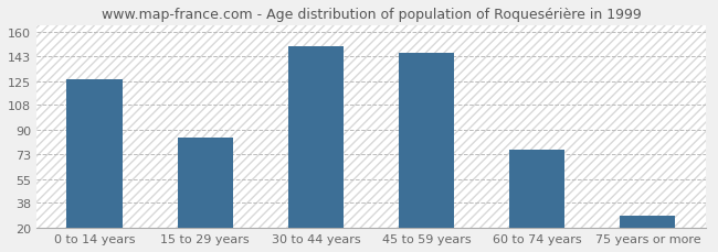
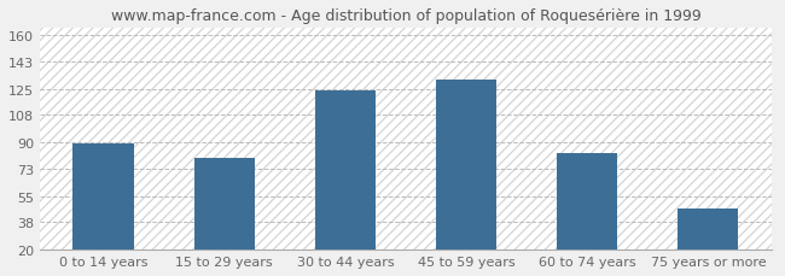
0 to 14 years: 126 -> 89
15 to 29 years: 85 -> 80
30 to 44 years: 150 -> 124
45 to 59 years: 145 -> 131
60 to 74 years: 76 -> 83
75 years or more: 29 -> 47
